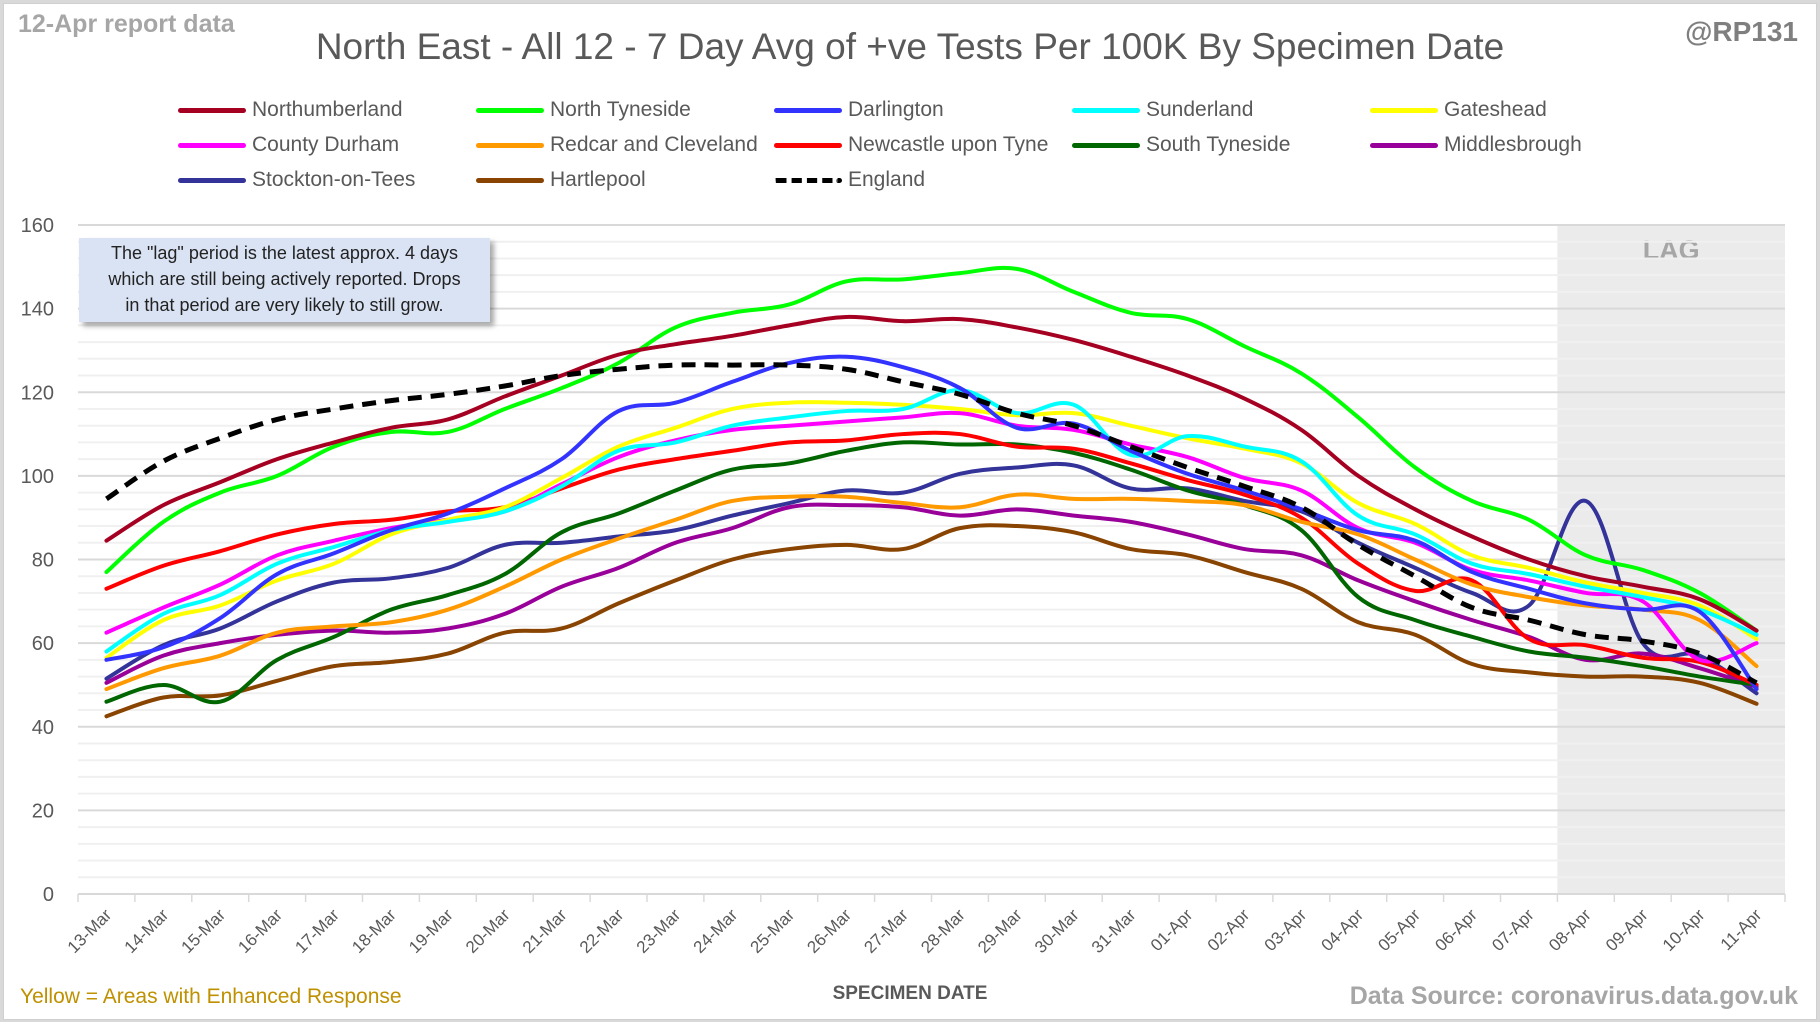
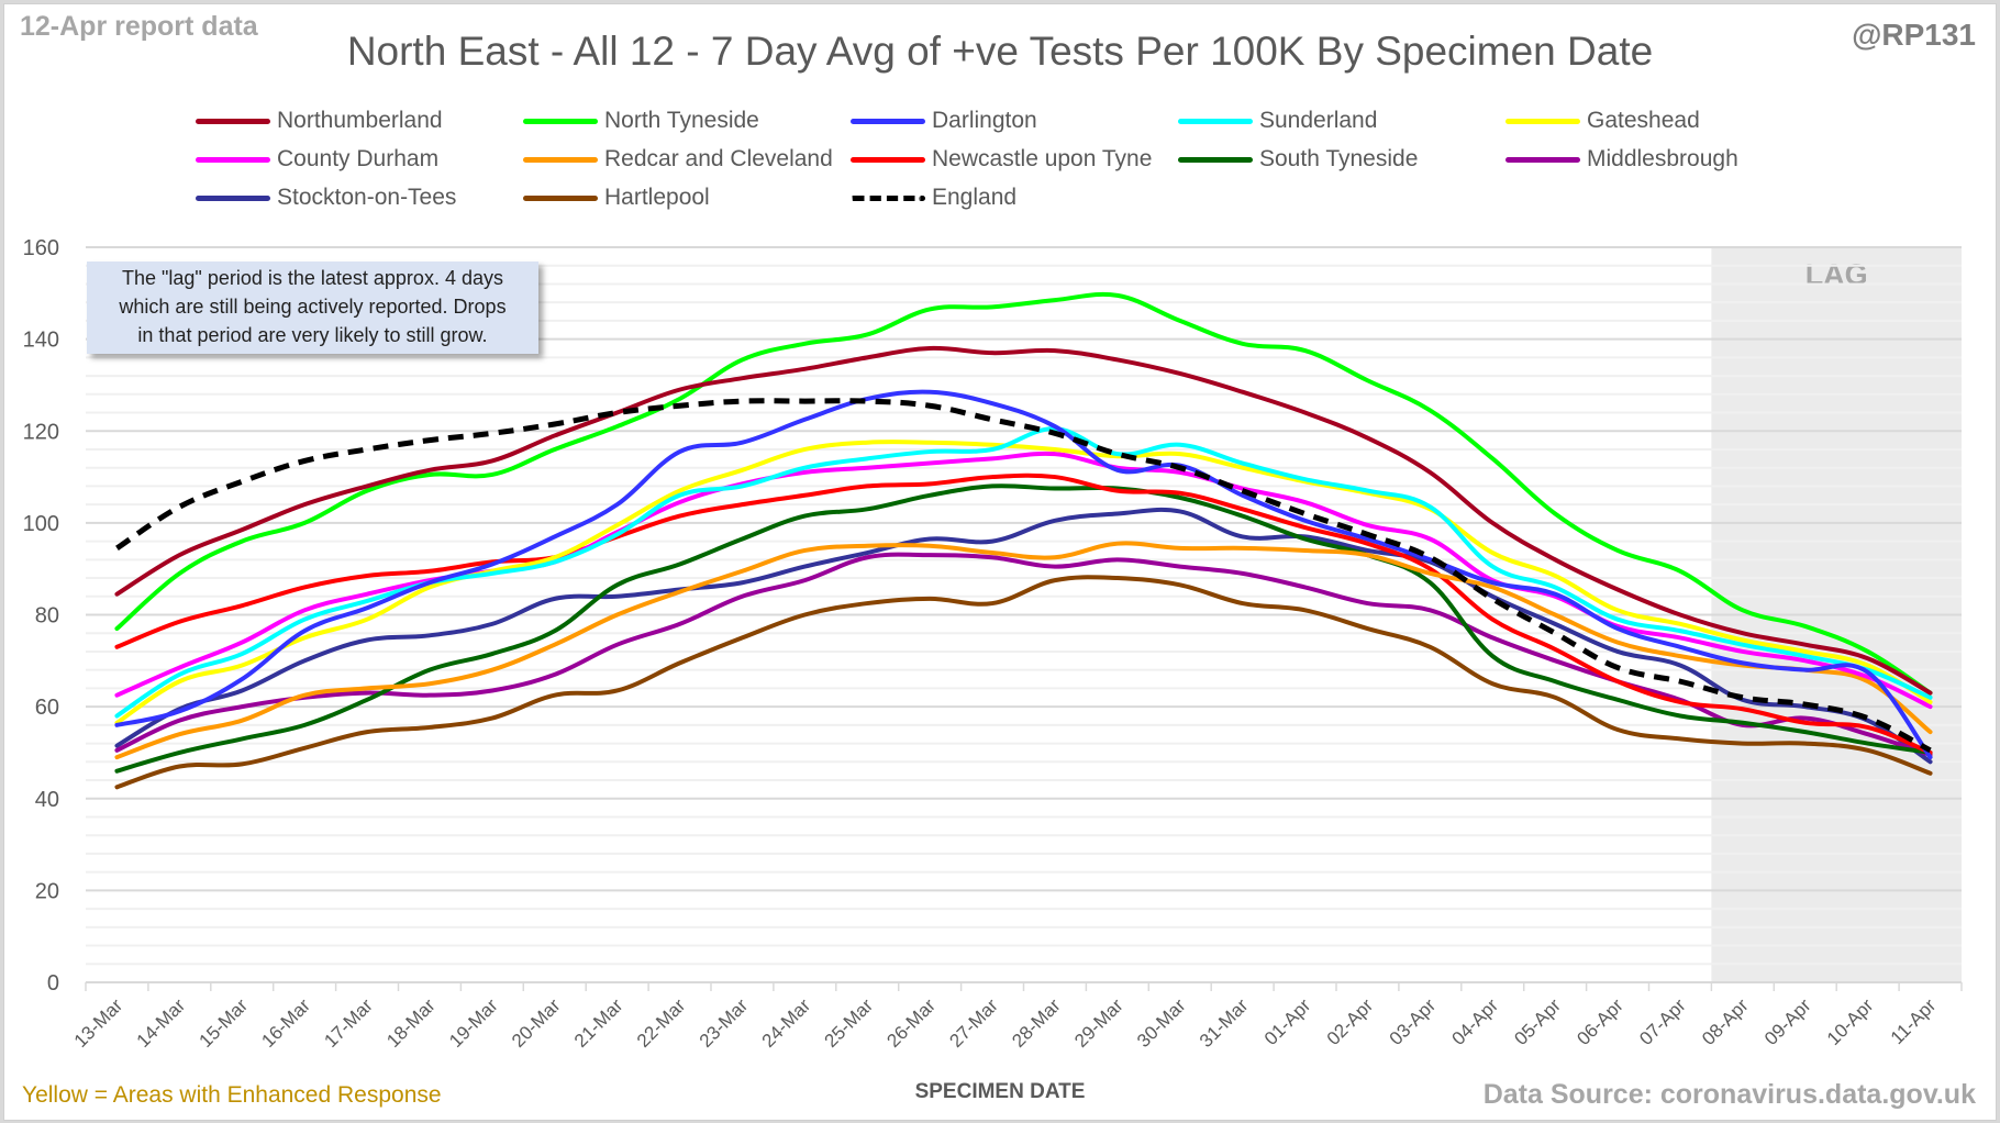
South Tyneside/15-Mar: 46 -> 53
Sunderland/31-Mar: 105 -> 113
Newcastle upon Tyne/06-Apr: 75 -> 66
Stockton-on-Tees/08-Apr: 94 -> 62
County Durham/10-Apr: 56 -> 66
